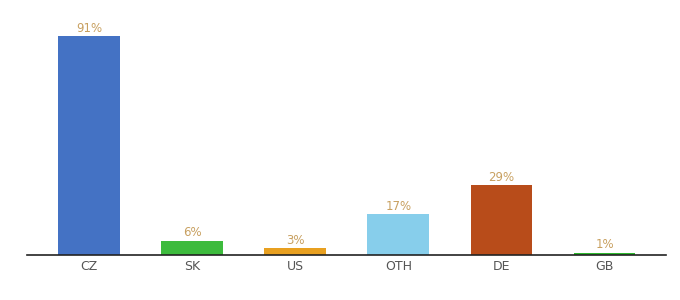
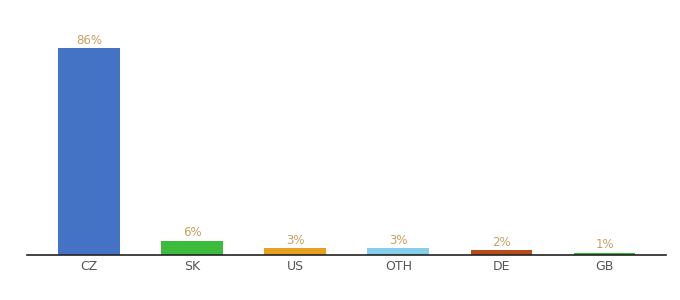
CZ: 91% -> 86%
OTH: 17% -> 3%
DE: 29% -> 2%
